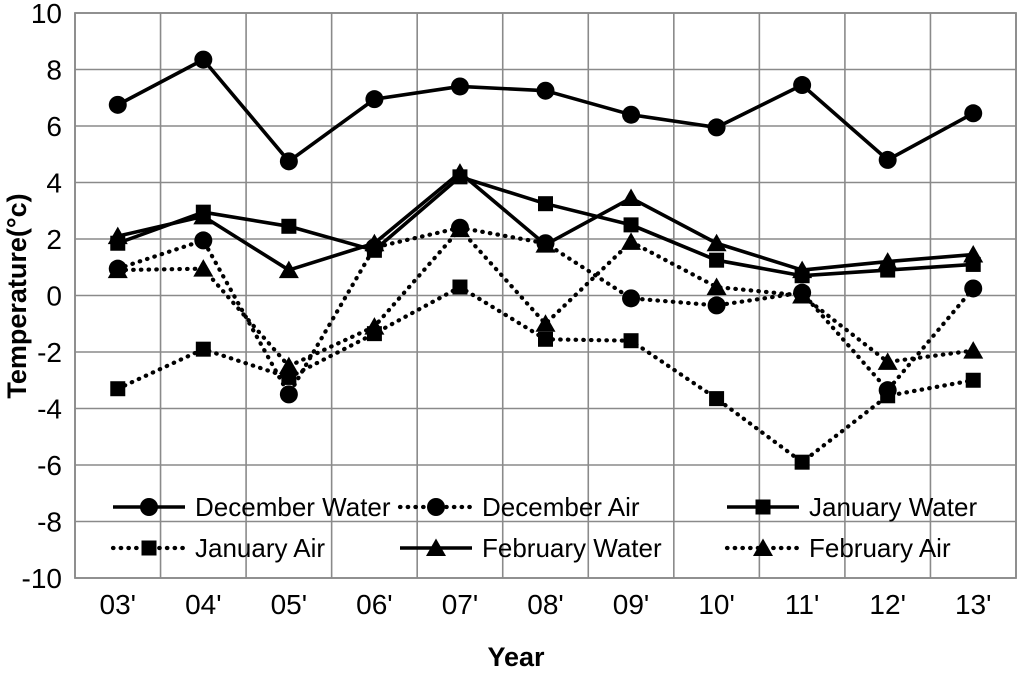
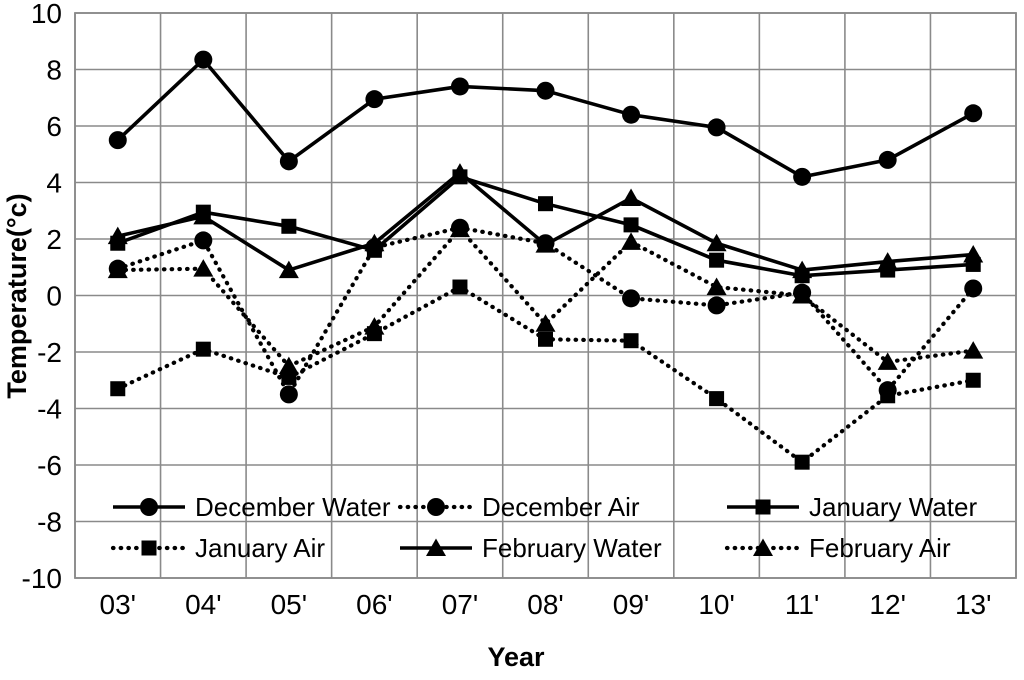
December Water/03': 6.8 -> 5.5
December Water/11': 7.5 -> 4.2
